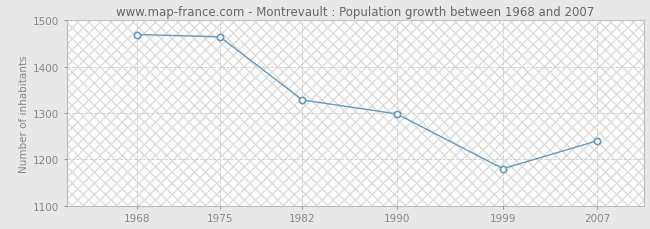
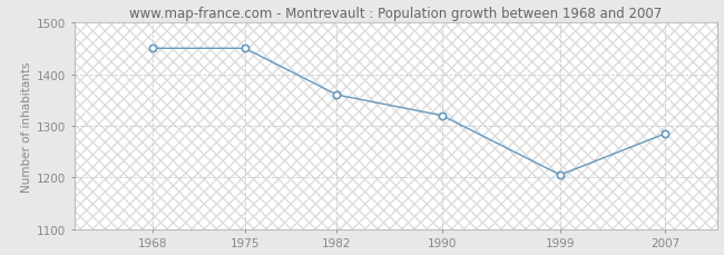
1968: 1469 -> 1450
1975: 1464 -> 1450
1982: 1328 -> 1360
1990: 1298 -> 1320
1999: 1180 -> 1205
2007: 1240 -> 1285
